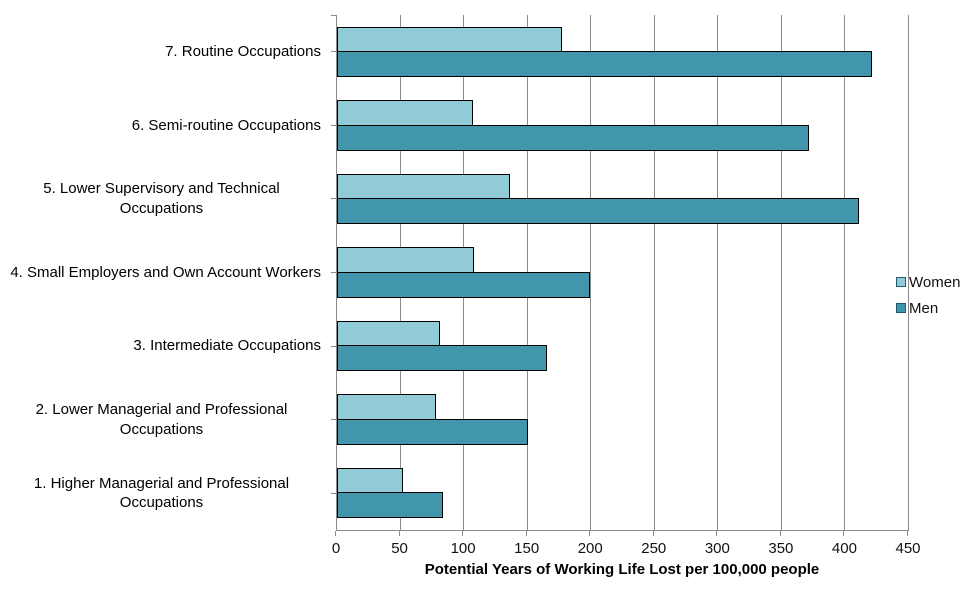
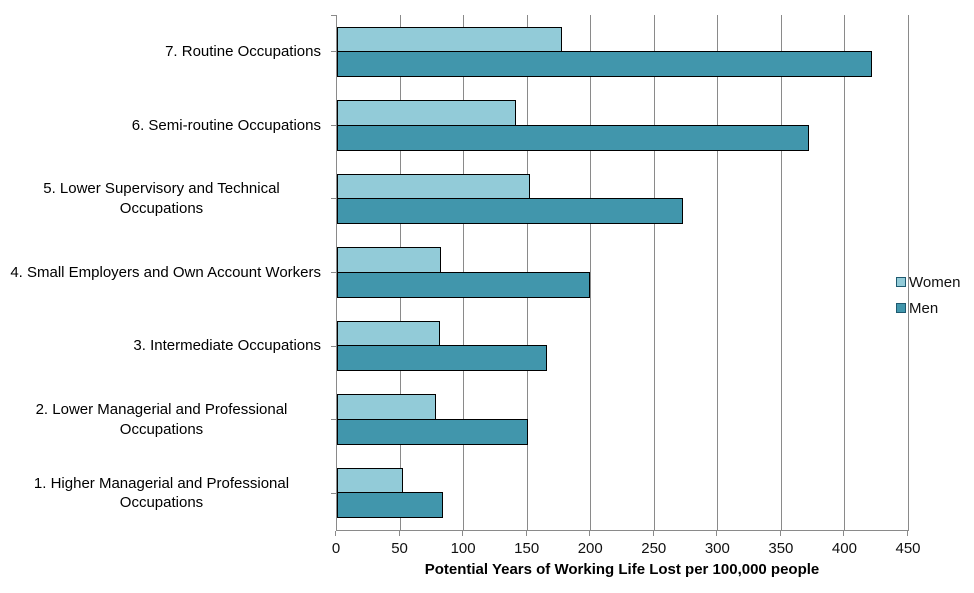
Women/6. Semi-routine Occupations: 107 -> 141
Women/5. Lower Supervisory and Technical Occupations: 136 -> 152
Men/5. Lower Supervisory and Technical Occupations: 411 -> 272
Women/4. Small Employers and Own Account Workers: 108 -> 82
